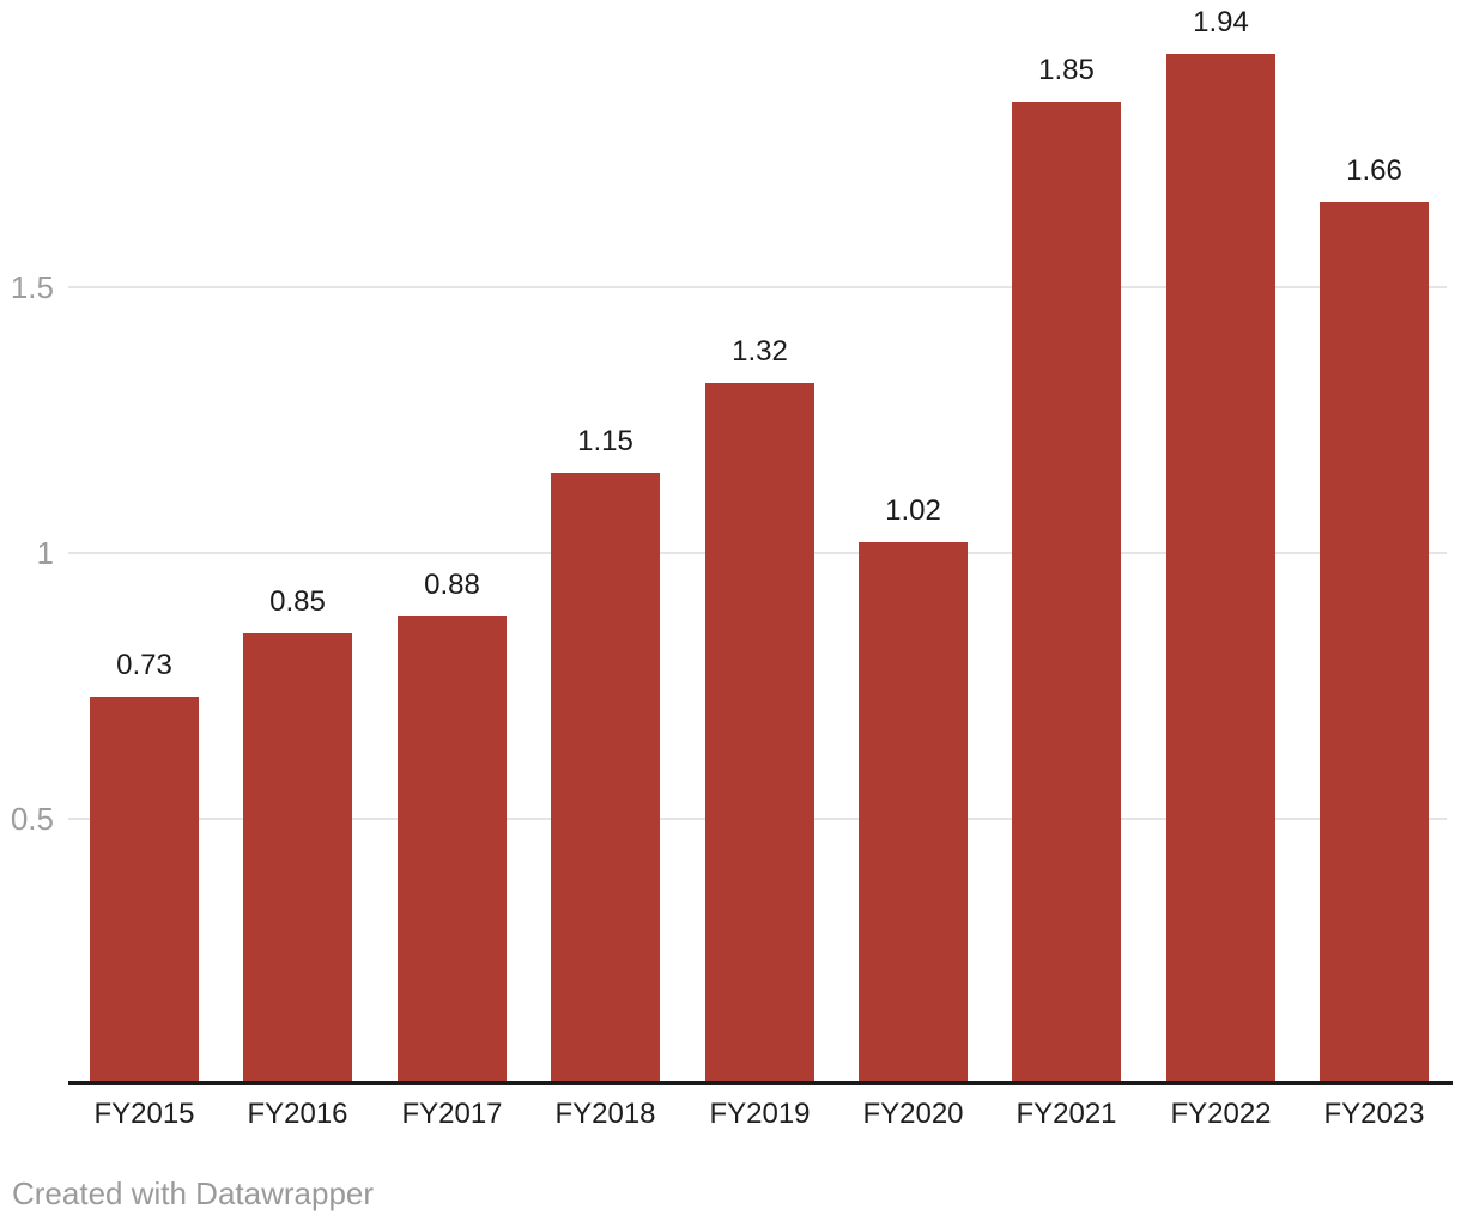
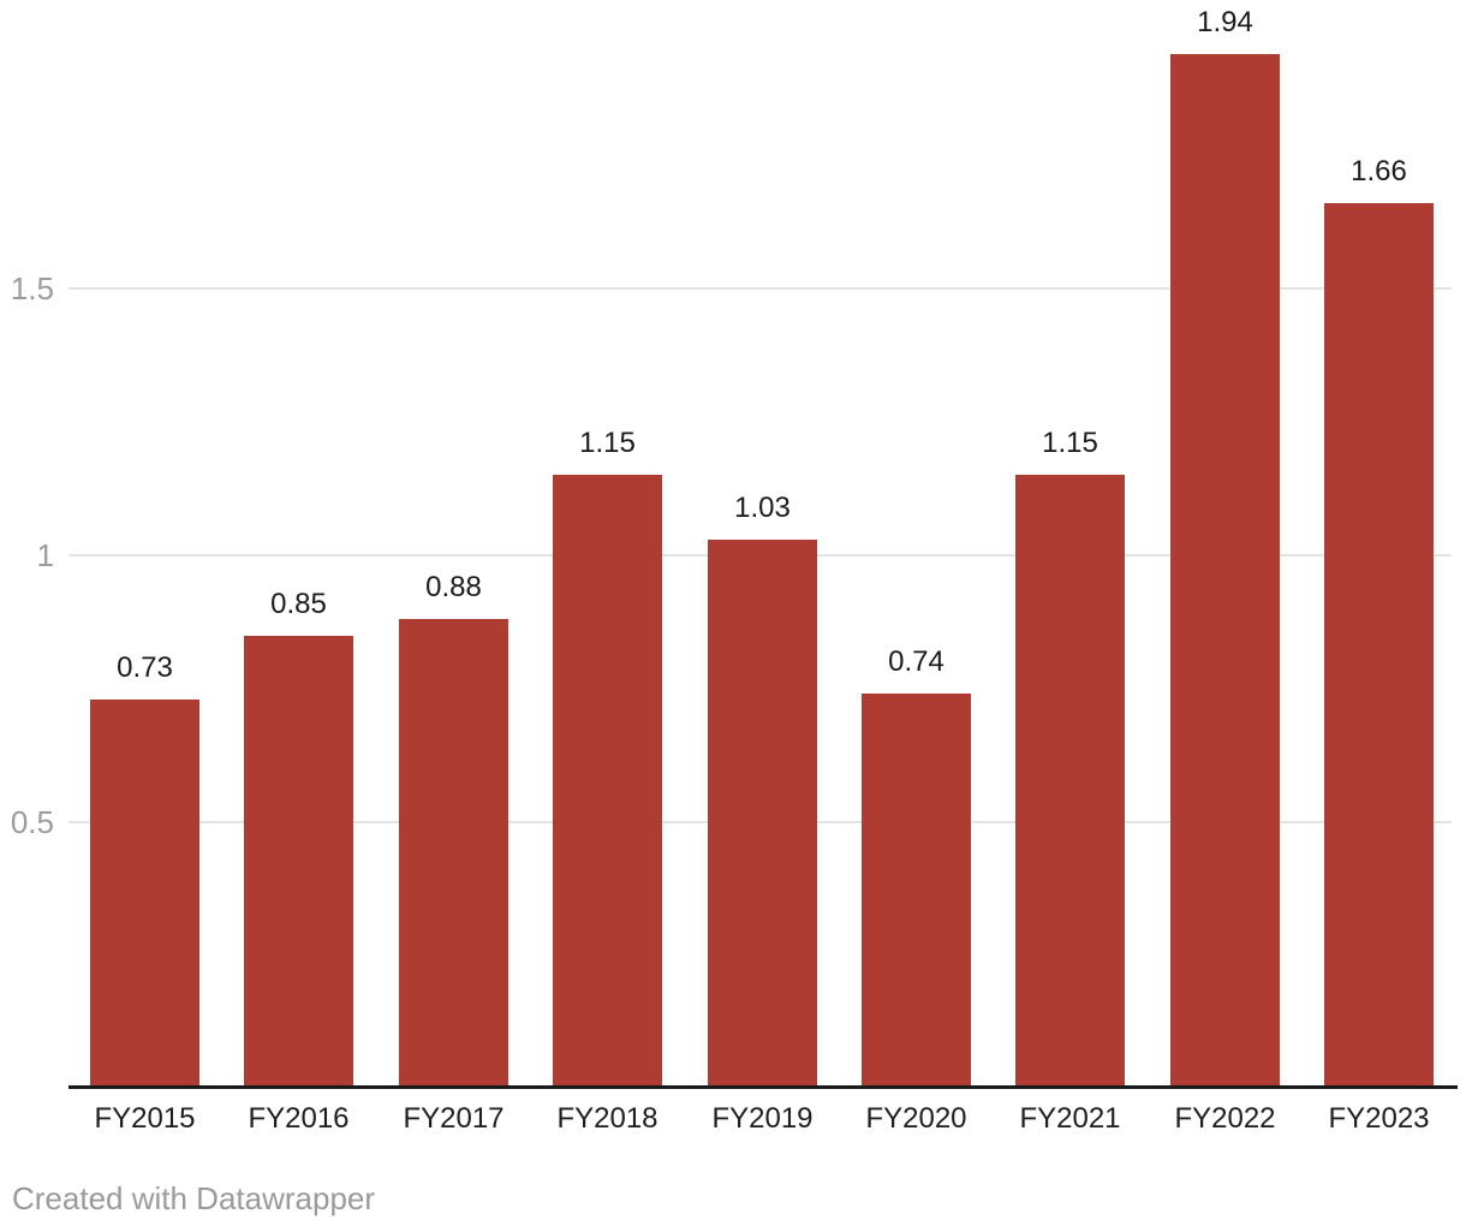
FY2019: 1.32 -> 1.03
FY2020: 1.02 -> 0.74
FY2021: 1.85 -> 1.15
